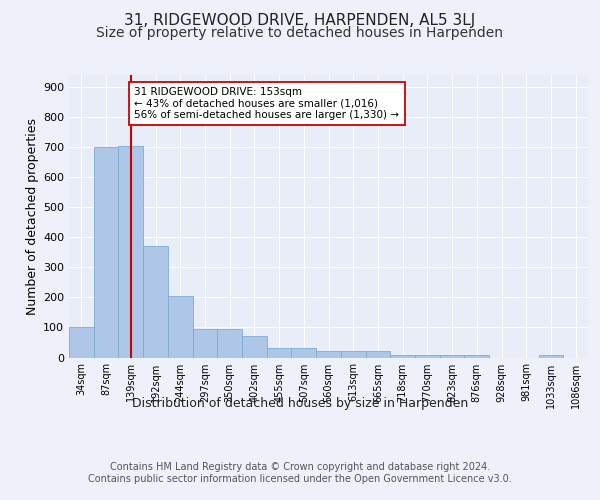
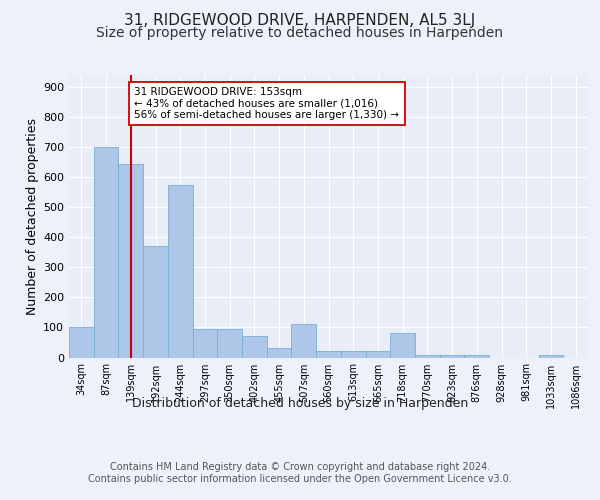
139sqm: 705 -> 645
244sqm: 205 -> 575
507sqm: 30 -> 110
718sqm: 8 -> 80
